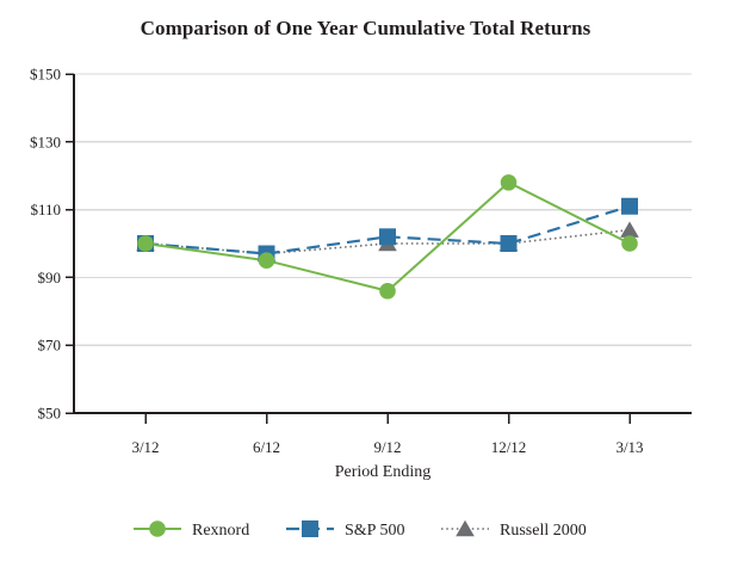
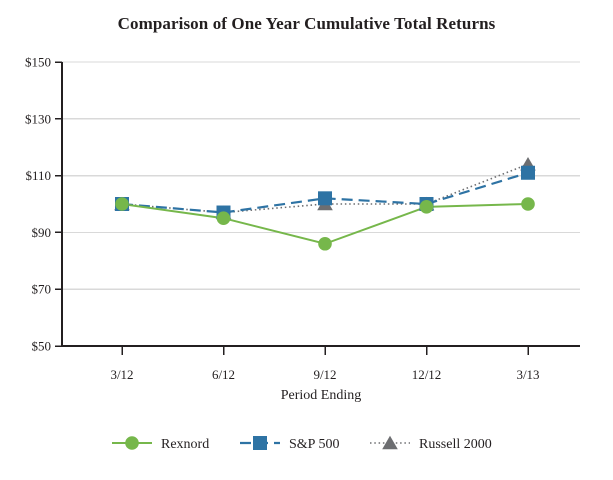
Rexnord/12/12: $118 -> $99
Russell 2000/3/13: $104 -> $114
